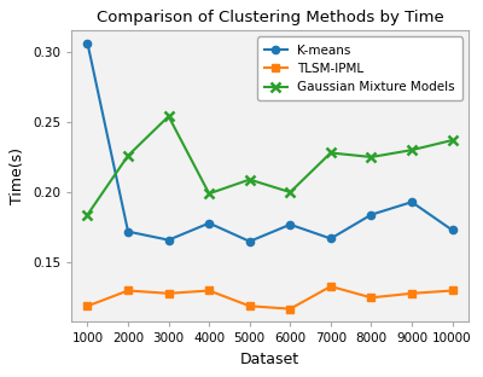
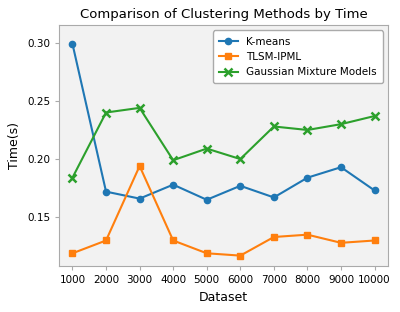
K-means/1000: 0.306 -> 0.299
Gaussian Mixture Models/2000: 0.226 -> 0.240
TLSM-IPML/3000: 0.128 -> 0.194
Gaussian Mixture Models/3000: 0.254 -> 0.244
TLSM-IPML/8000: 0.125 -> 0.135
